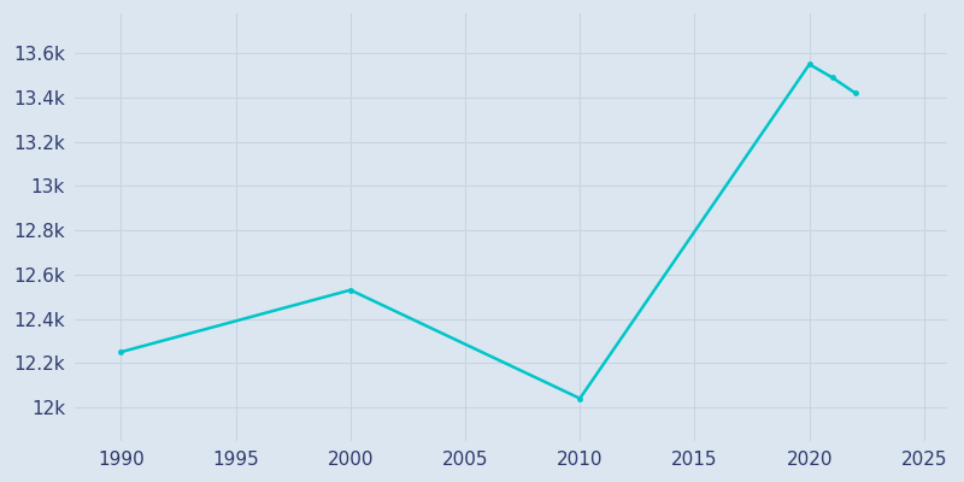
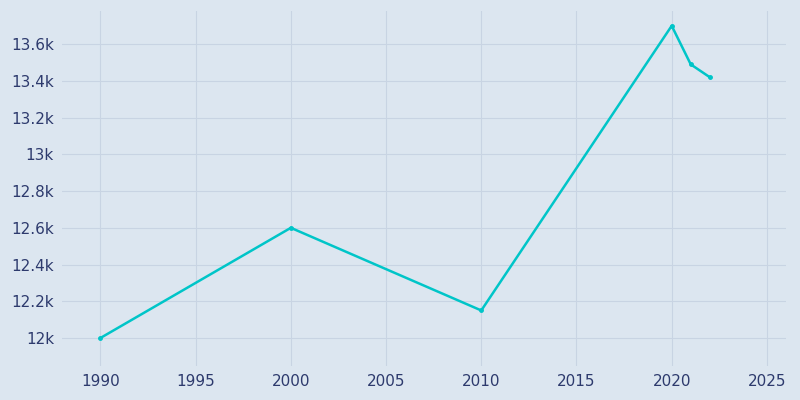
1990: 12.25k -> 12.00k
2000: 12.53k -> 12.60k
2010: 12.04k -> 12.15k
2020: 13.55k -> 13.70k
